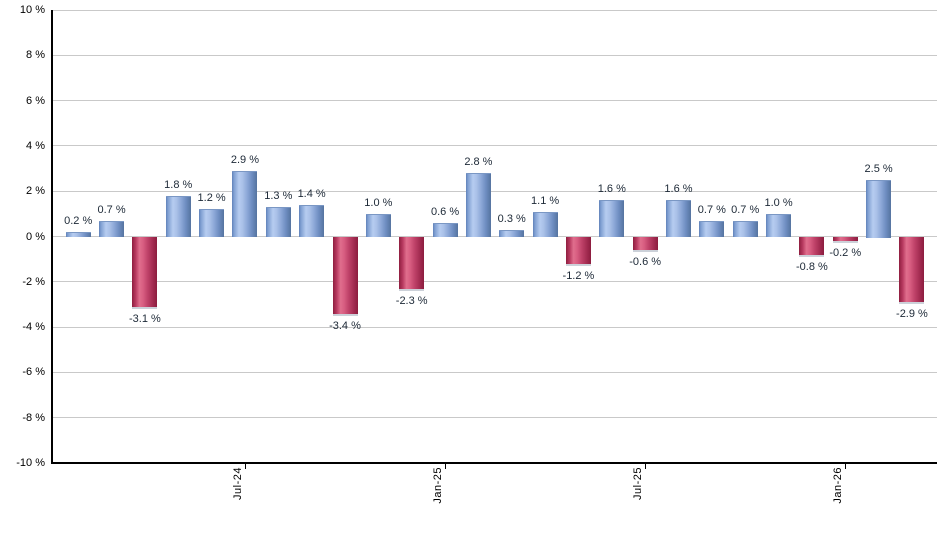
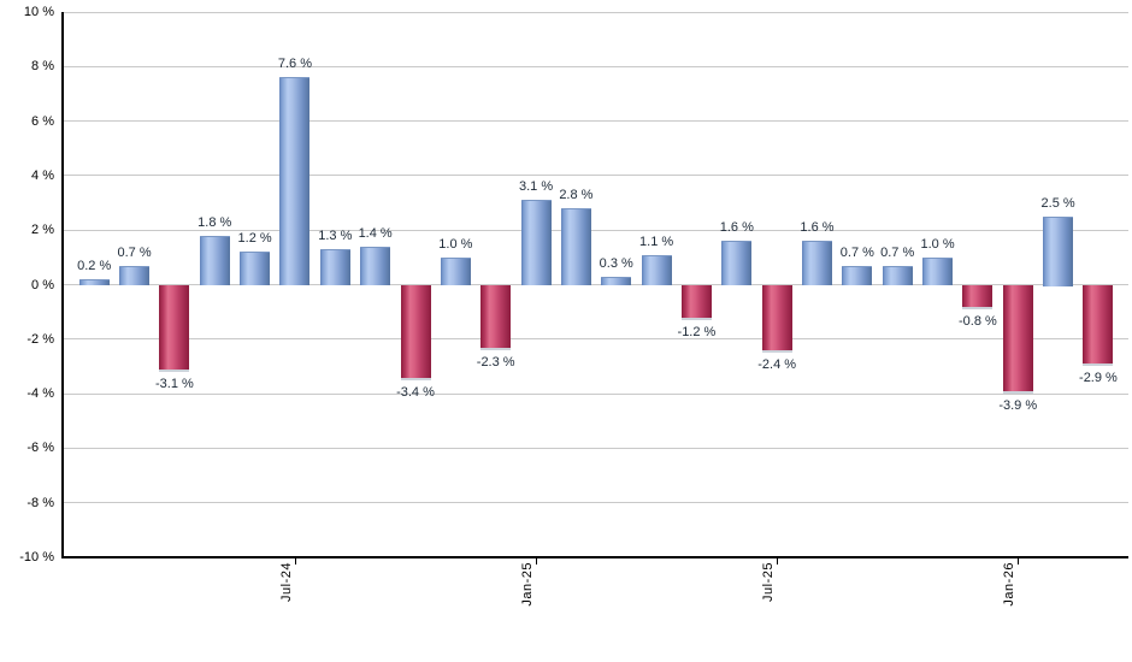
Jul-24: 2.9 -> 7.6
Jan-25: 0.6 -> 3.1
Jul-25: -0.6 -> -2.4
Jan-26: -0.2 -> -3.9
